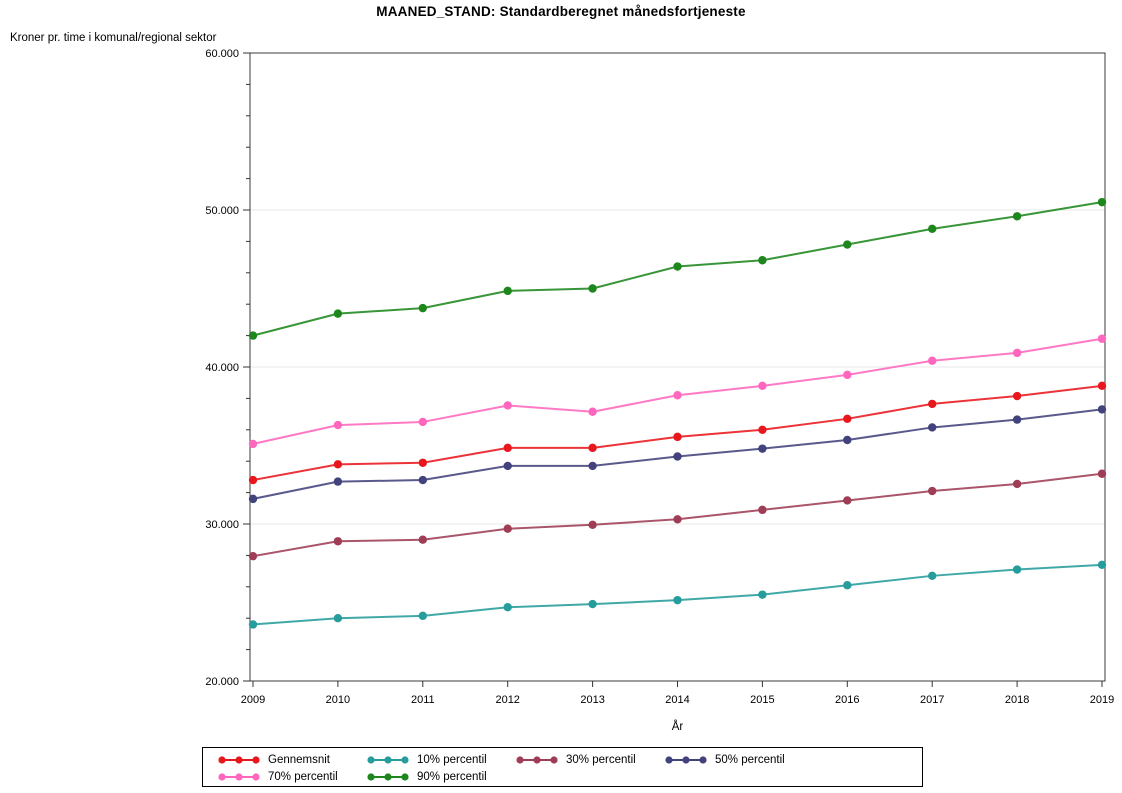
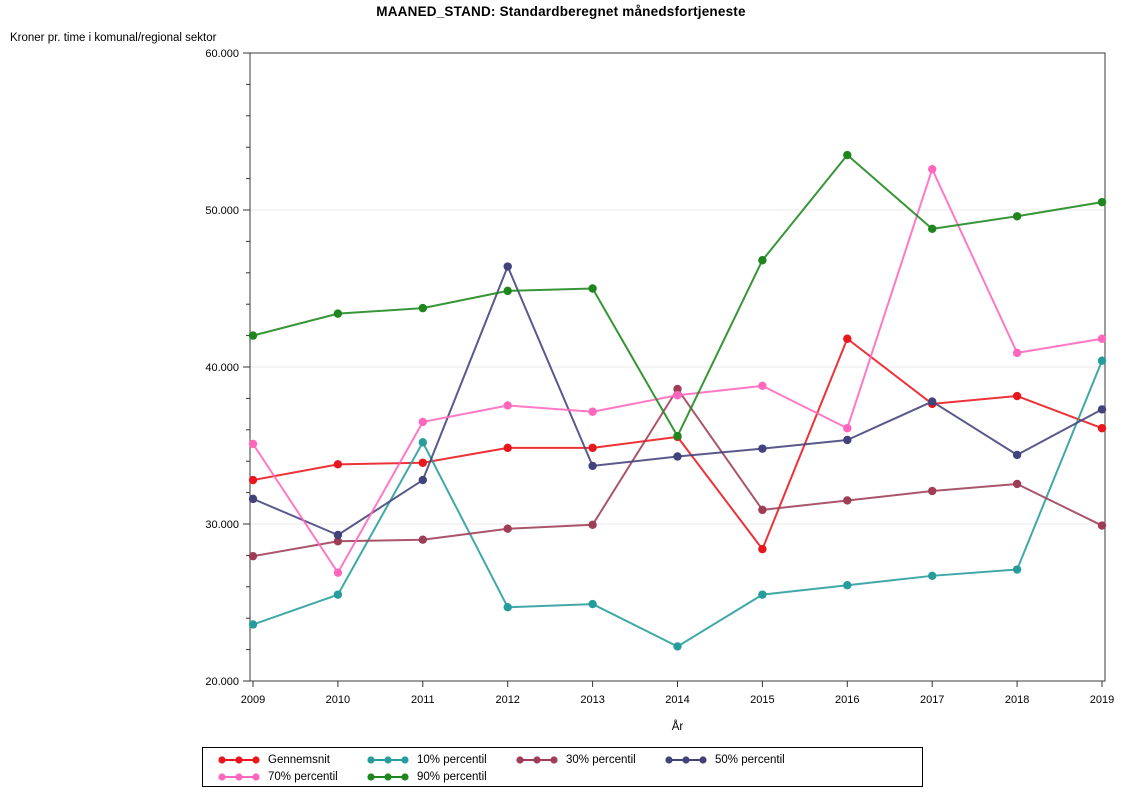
10% percentil/2010: 24000 -> 25500
50% percentil/2010: 32700 -> 29300
70% percentil/2010: 36300 -> 26900
10% percentil/2011: 24200 -> 35200
50% percentil/2012: 33700 -> 46400
10% percentil/2014: 25200 -> 22200
30% percentil/2014: 30300 -> 38600
90% percentil/2014: 46400 -> 35600
Gennemsnit/2015: 36000 -> 28400
Gennemsnit/2016: 36700 -> 41800
70% percentil/2016: 39500 -> 36100
90% percentil/2016: 47800 -> 53500
50% percentil/2017: 36200 -> 37800
70% percentil/2017: 40400 -> 52600
50% percentil/2018: 36600 -> 34400
Gennemsnit/2019: 38800 -> 36100
10% percentil/2019: 27400 -> 40400
30% percentil/2019: 33200 -> 29900
